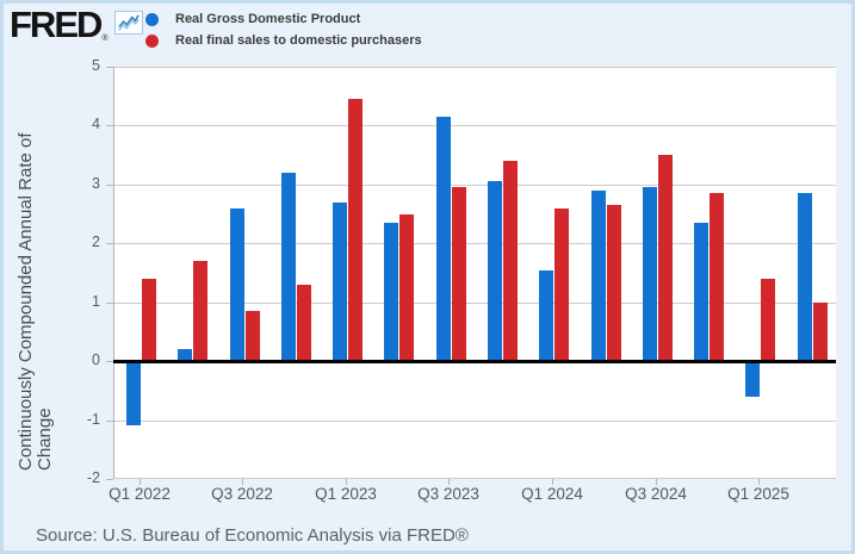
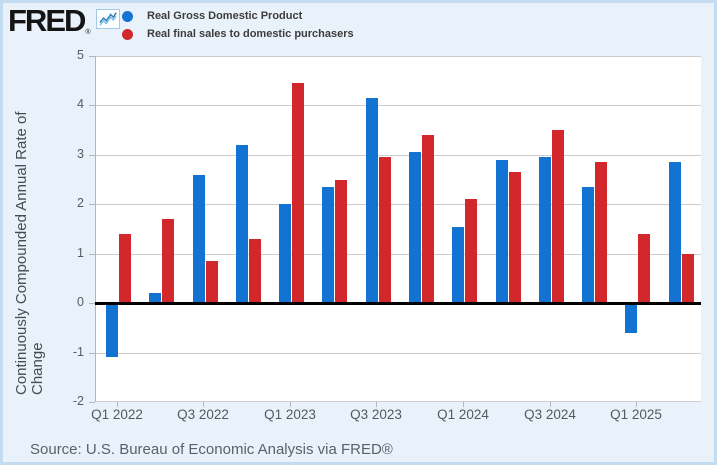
Real Gross Domestic Product/Q1 2023: 2.7 -> 2.0
Real final sales to domestic purchasers/Q1 2024: 2.6 -> 2.1
